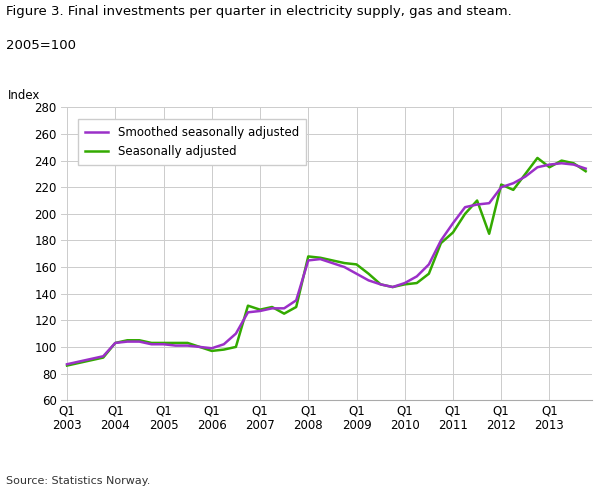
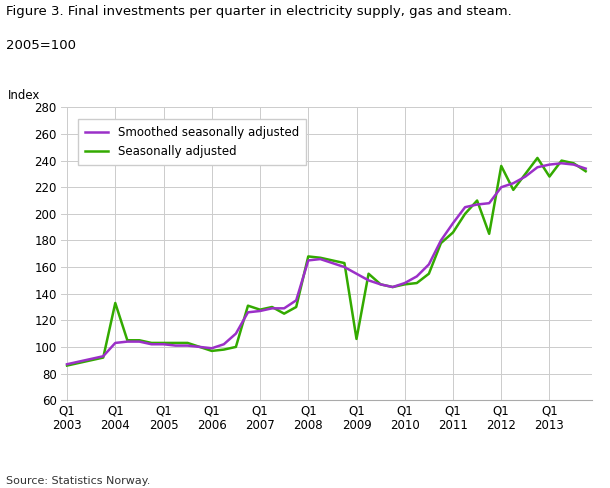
Seasonally adjusted/Q1 2004: 103 -> 133
Seasonally adjusted/Q1 2009: 162 -> 106
Seasonally adjusted/Q1 2012: 222 -> 236
Seasonally adjusted/Q1 2013: 235 -> 228
